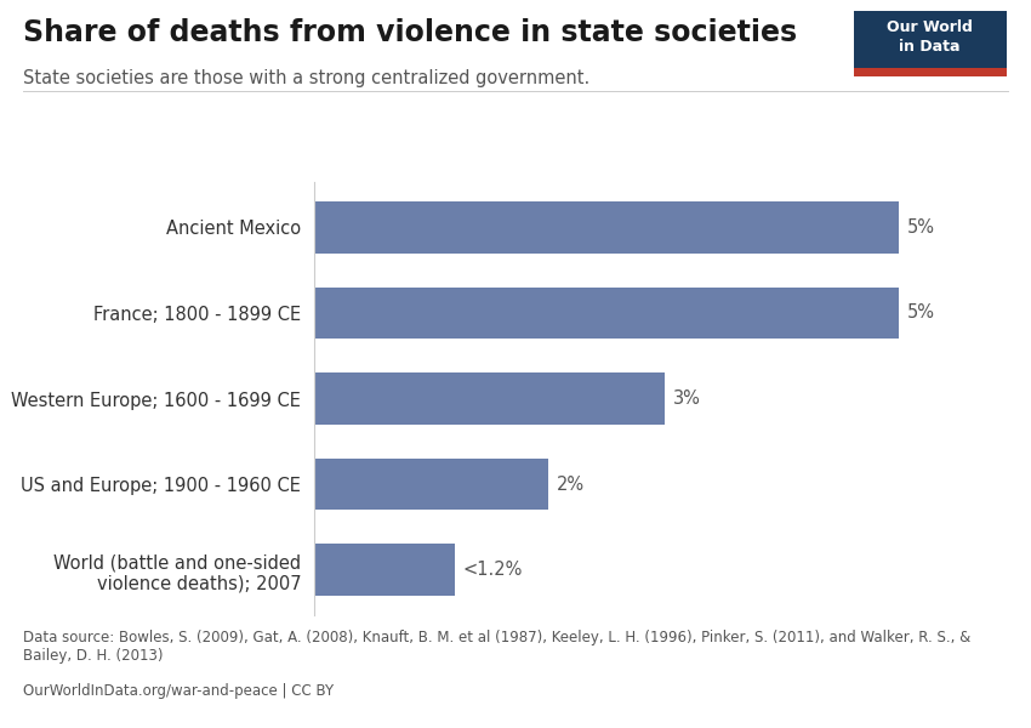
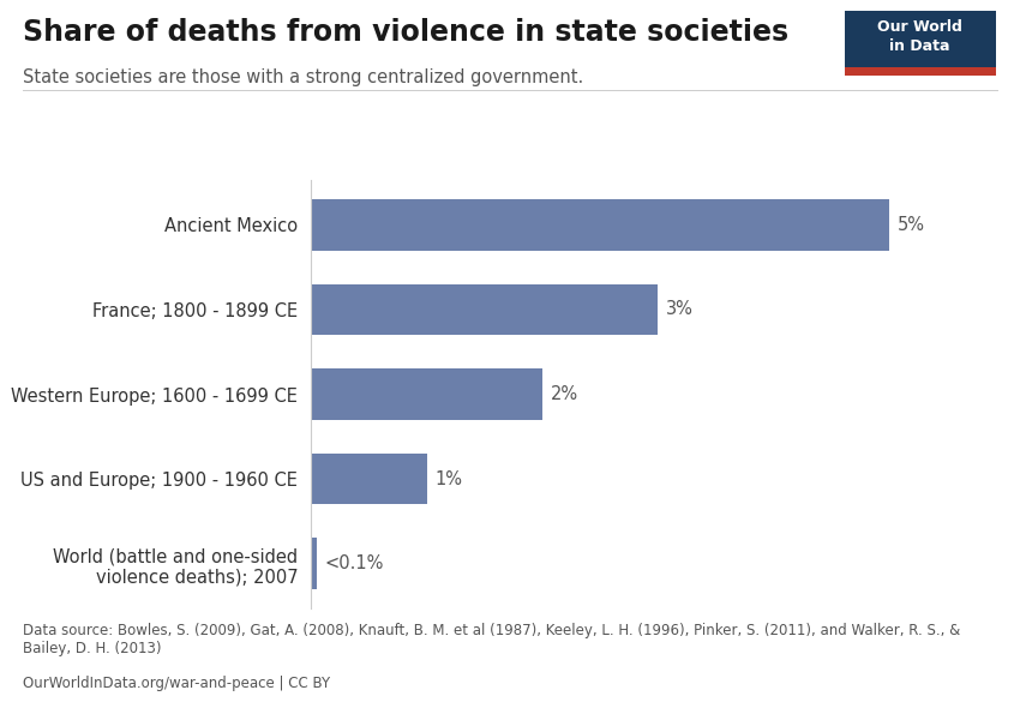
France; 1800 - 1899 CE: 5% -> 3%
Western Europe; 1600 - 1699 CE: 3% -> 2%
US and Europe; 1900 - 1960 CE: 2% -> 1%
World (battle and one-sided violence deaths); 2007: <1.2% -> <0.1%
